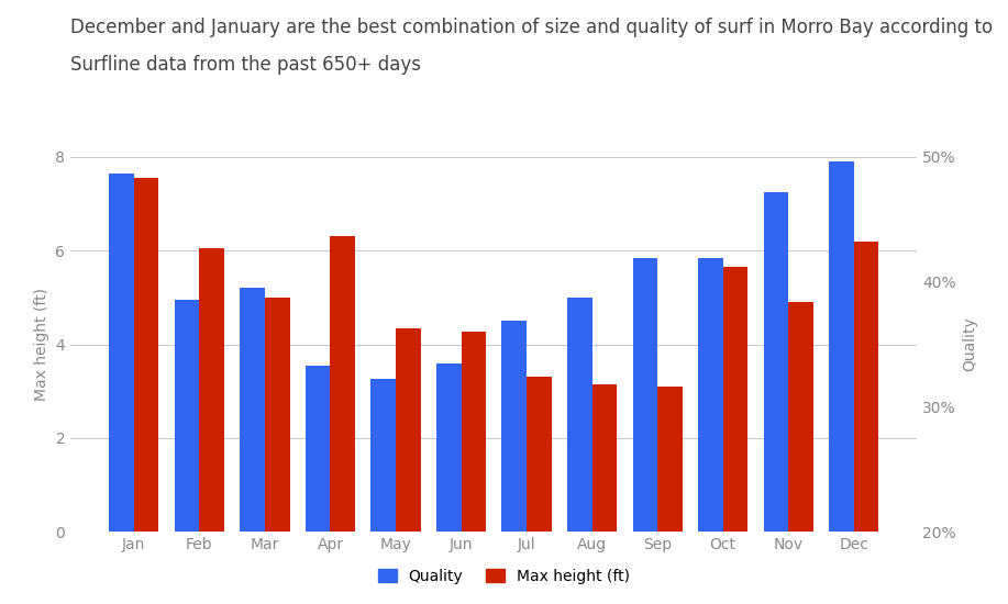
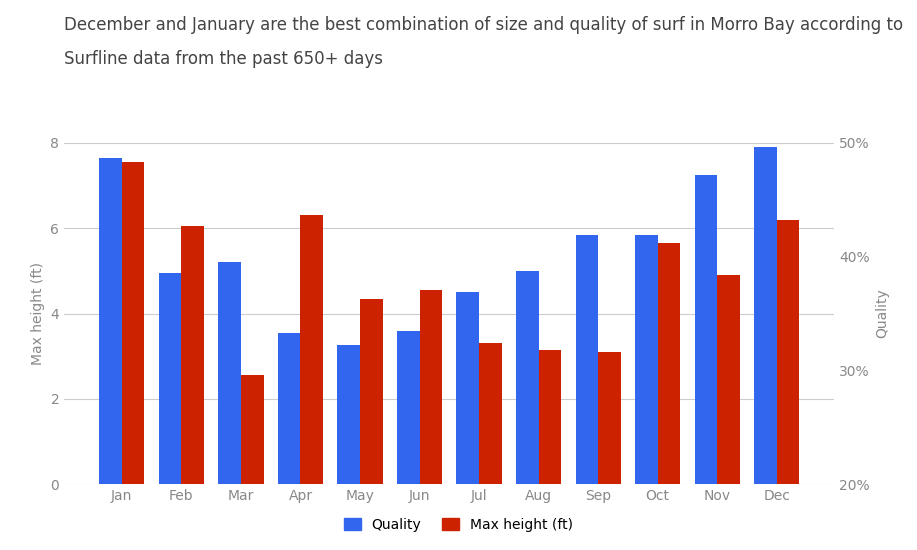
Max height (ft)/Mar: 5.00 -> 2.55
Max height (ft)/Jun: 4.28 -> 4.55
